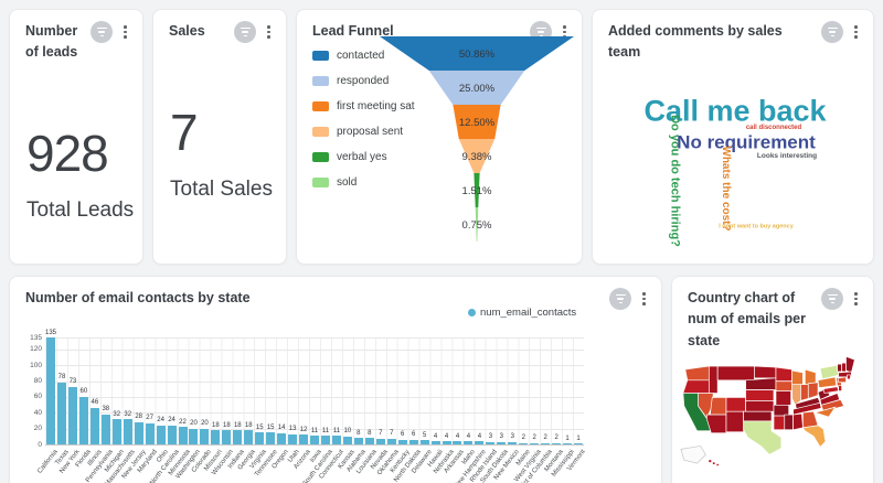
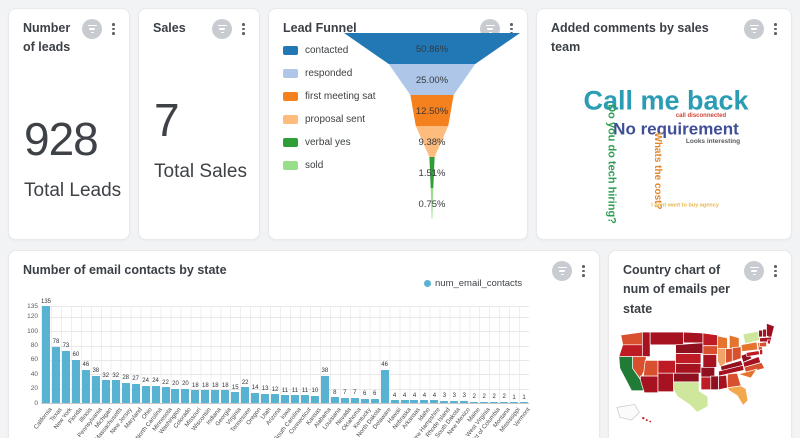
Number of email contacts by state/Tennessee: 15 -> 22
Number of email contacts by state/Alabama: 8 -> 38
Number of email contacts by state/Delaware: 5 -> 46
